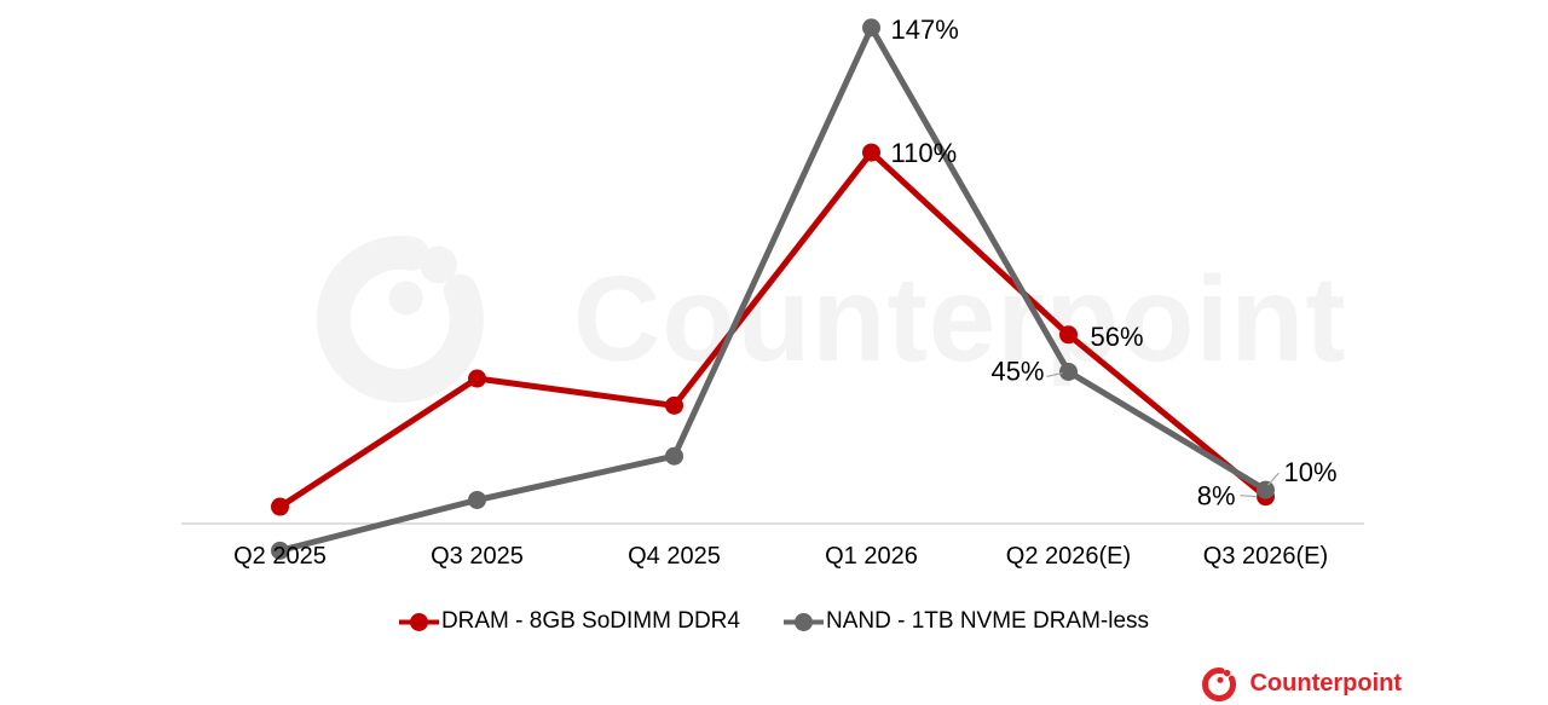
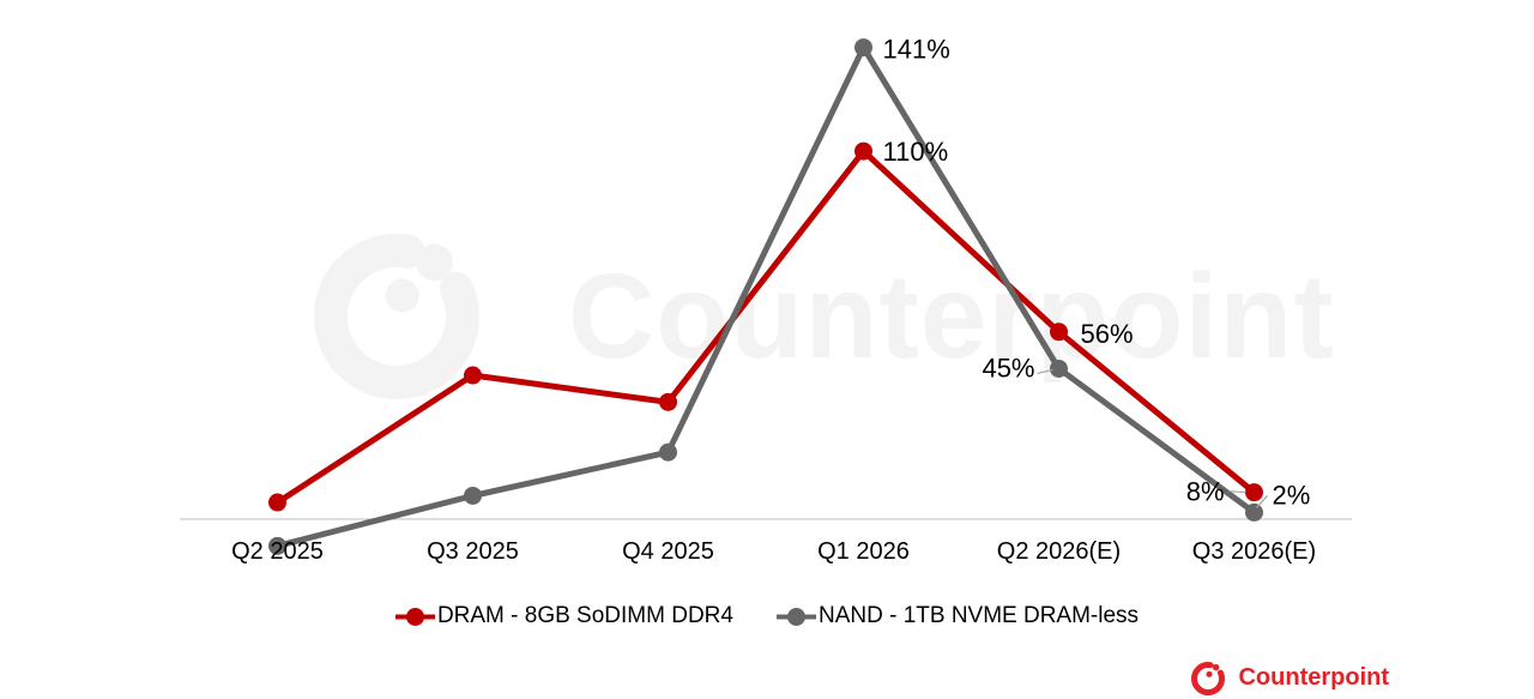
NAND - 1TB NVME DRAM-less/Q1 2026: 147% -> 141%
NAND - 1TB NVME DRAM-less/Q3 2026(E): 10% -> 2%
